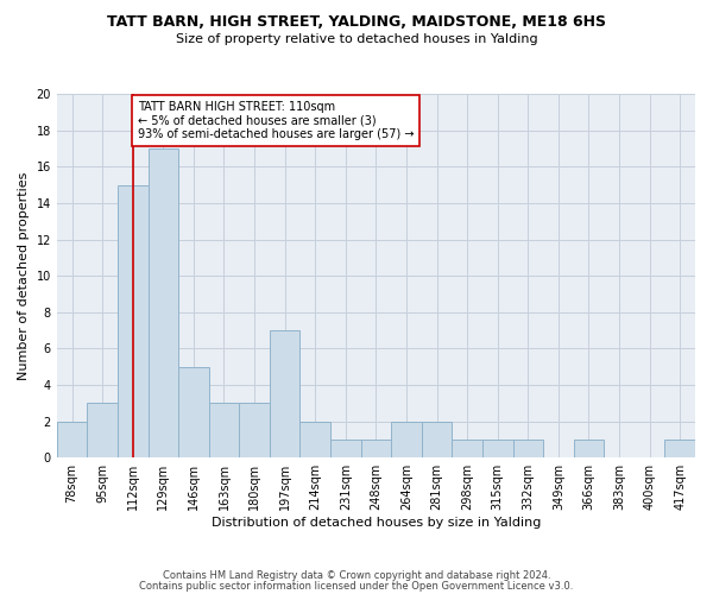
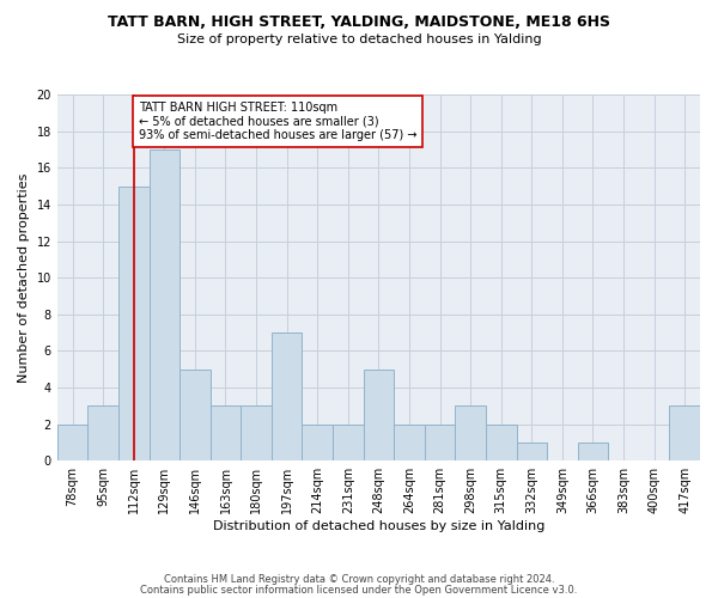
231sqm: 1 -> 2
248sqm: 1 -> 5
298sqm: 1 -> 3
315sqm: 1 -> 2
417sqm: 1 -> 3
